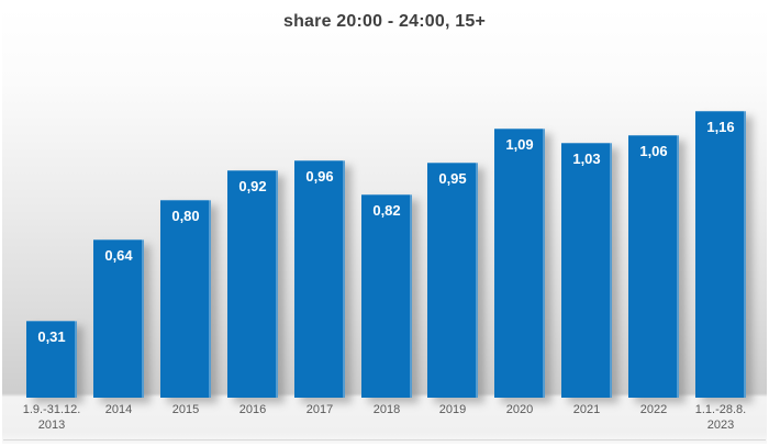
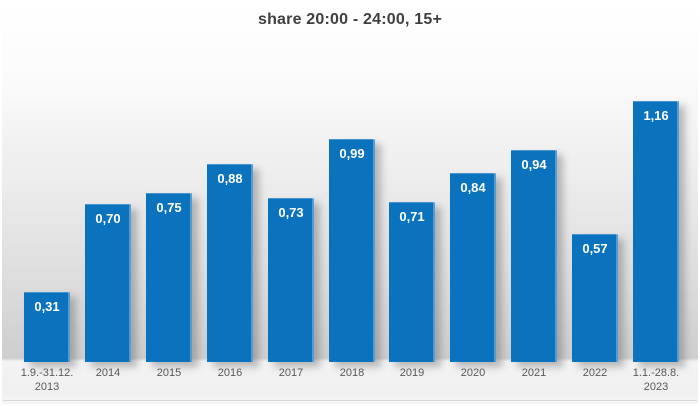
2014: 0,64 -> 0,70
2015: 0,80 -> 0,75
2016: 0,92 -> 0,88
2017: 0,96 -> 0,73
2018: 0,82 -> 0,99
2019: 0,95 -> 0,71
2020: 1,09 -> 0,84
2021: 1,03 -> 0,94
2022: 1,06 -> 0,57
